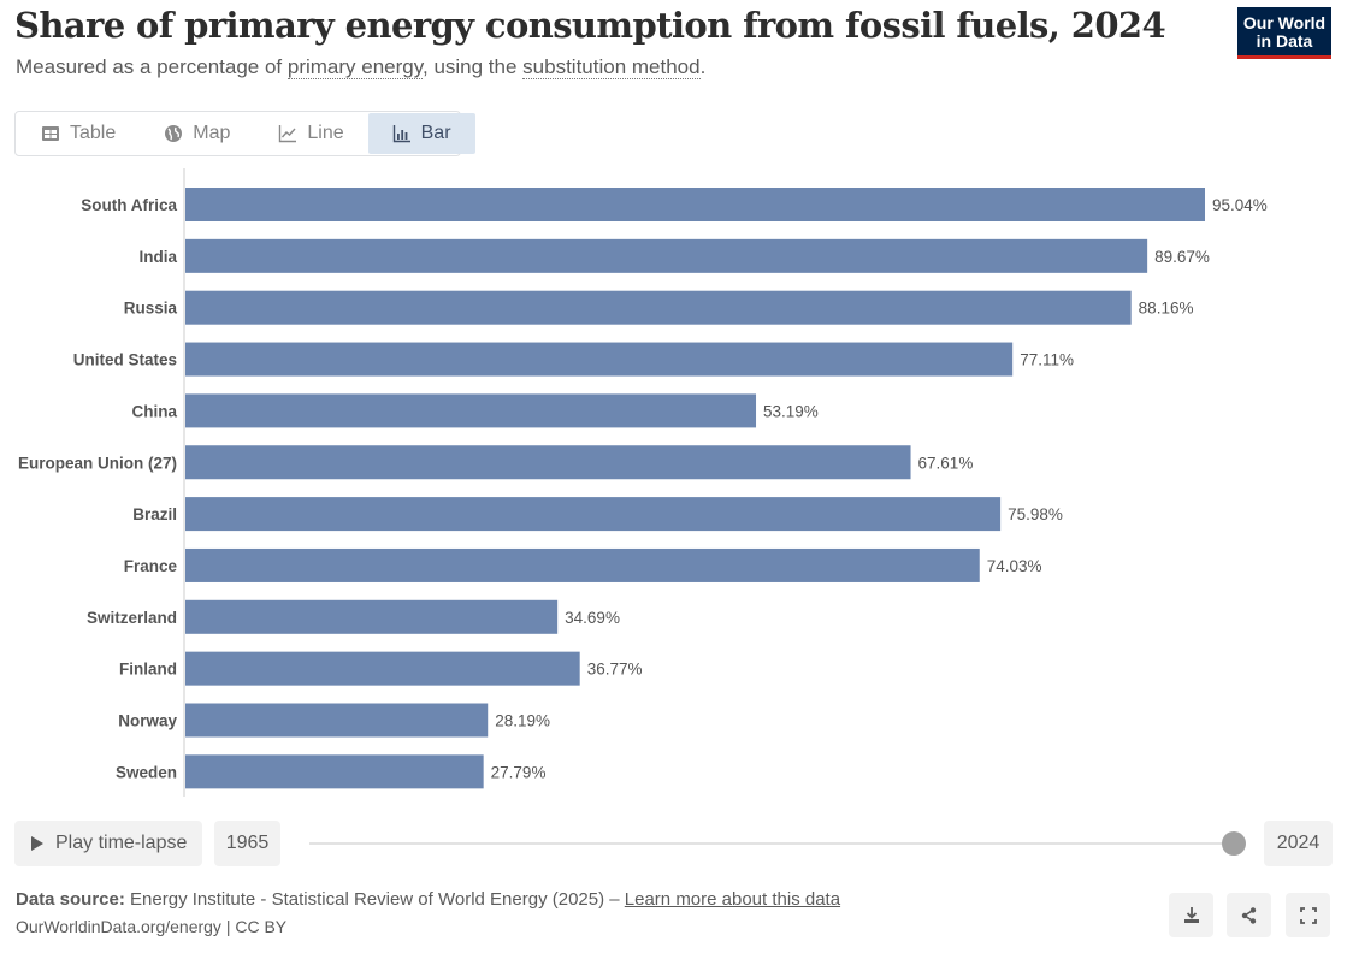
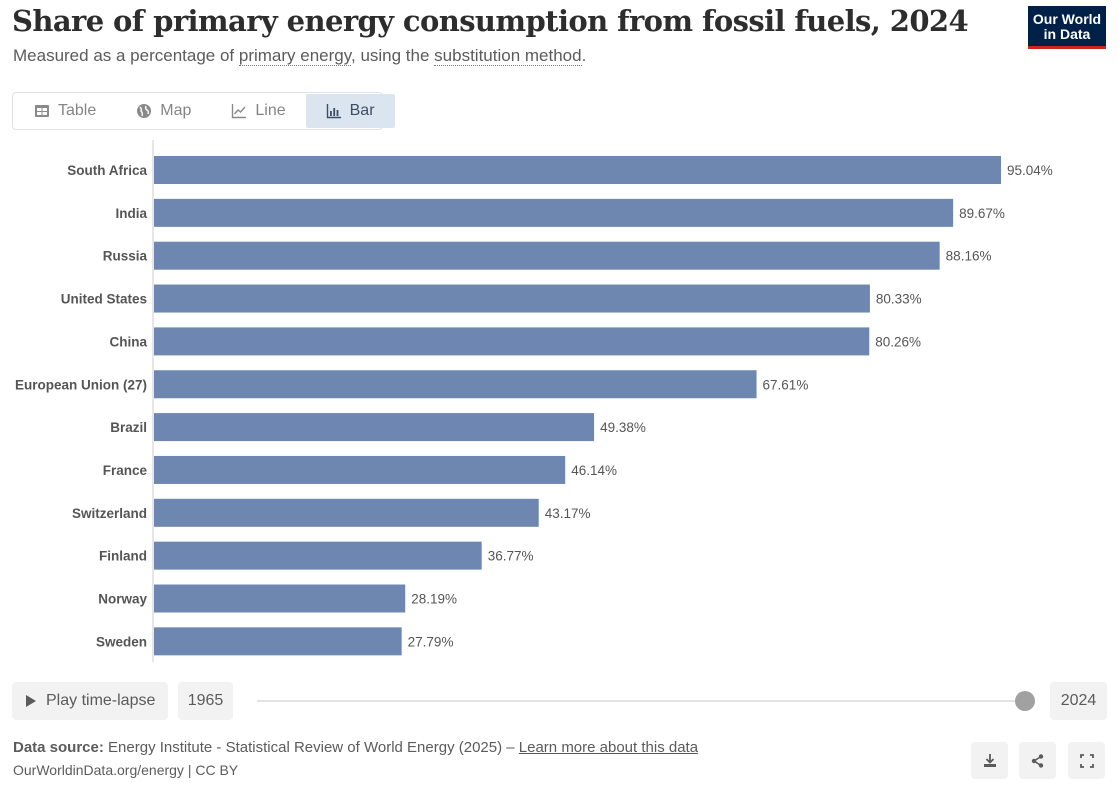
United States: 77.11% -> 80.33%
China: 53.19% -> 80.26%
Brazil: 75.98% -> 49.38%
France: 74.03% -> 46.14%
Switzerland: 34.69% -> 43.17%
